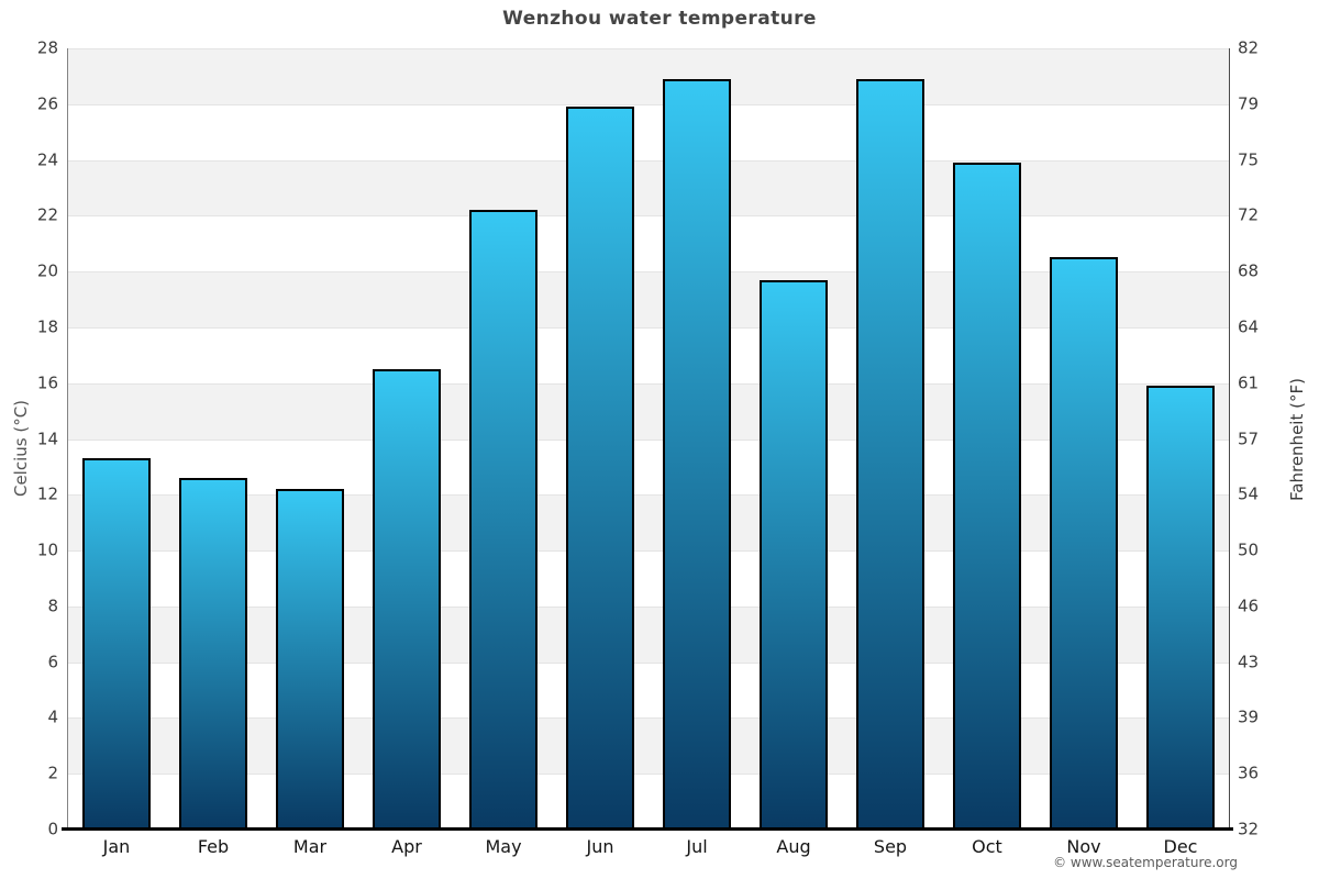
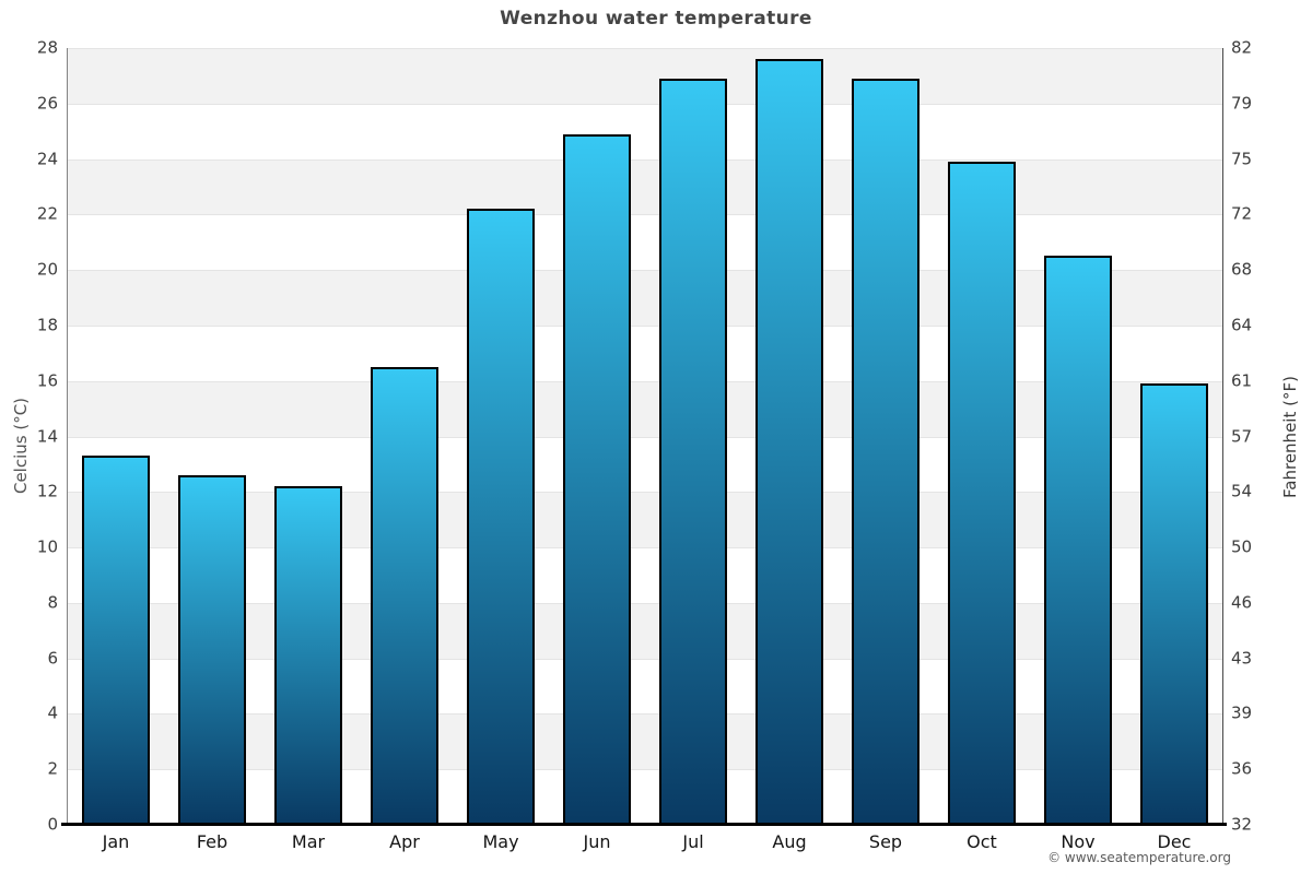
Jun: 25.9 -> 24.9
Aug: 19.7 -> 27.6
